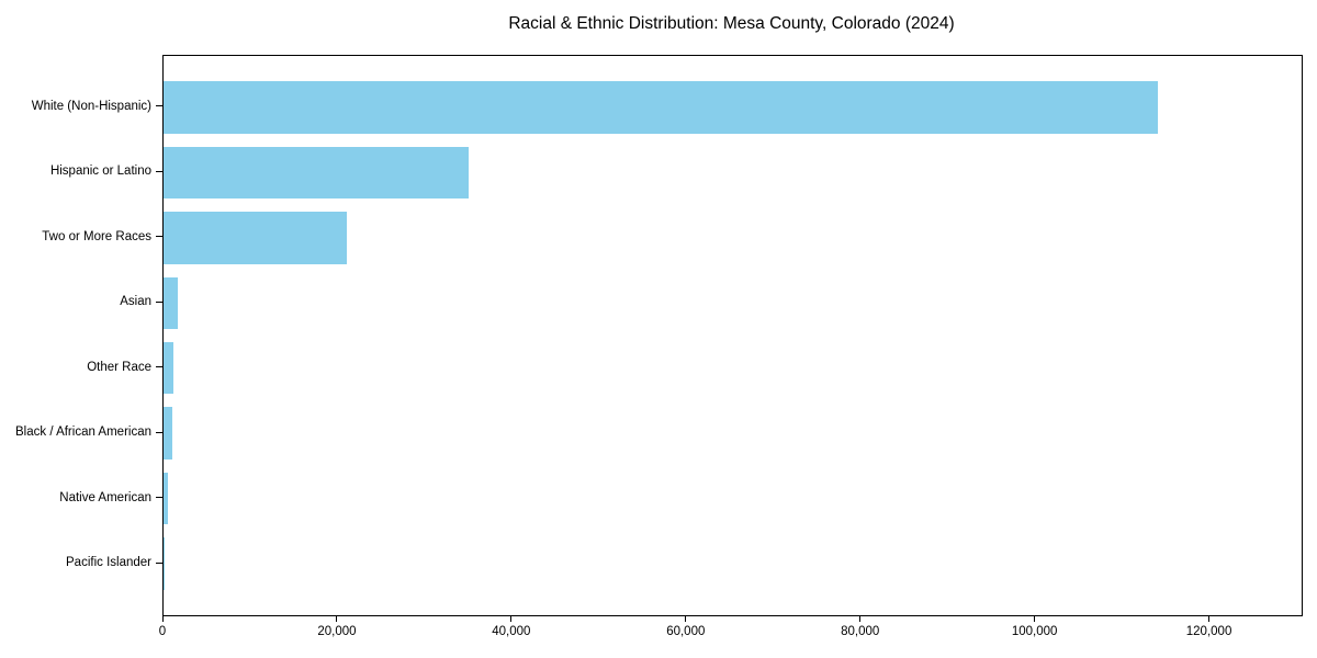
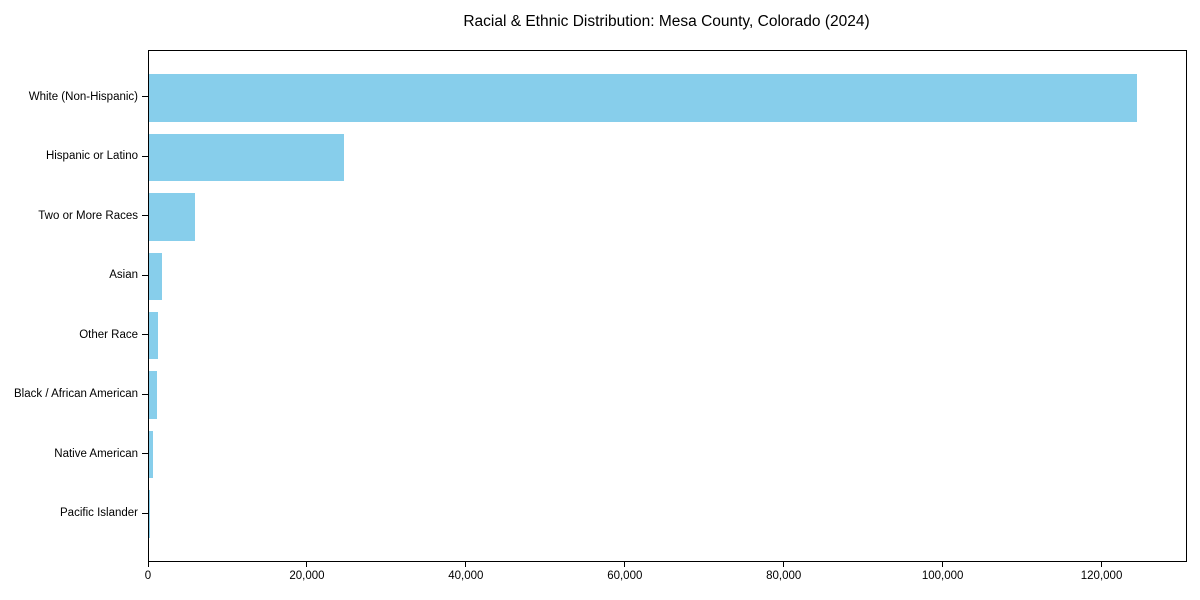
White (Non-Hispanic): 114000 -> 124000
Hispanic or Latino: 35000 -> 25000
Two or More Races: 21000 -> 6000
